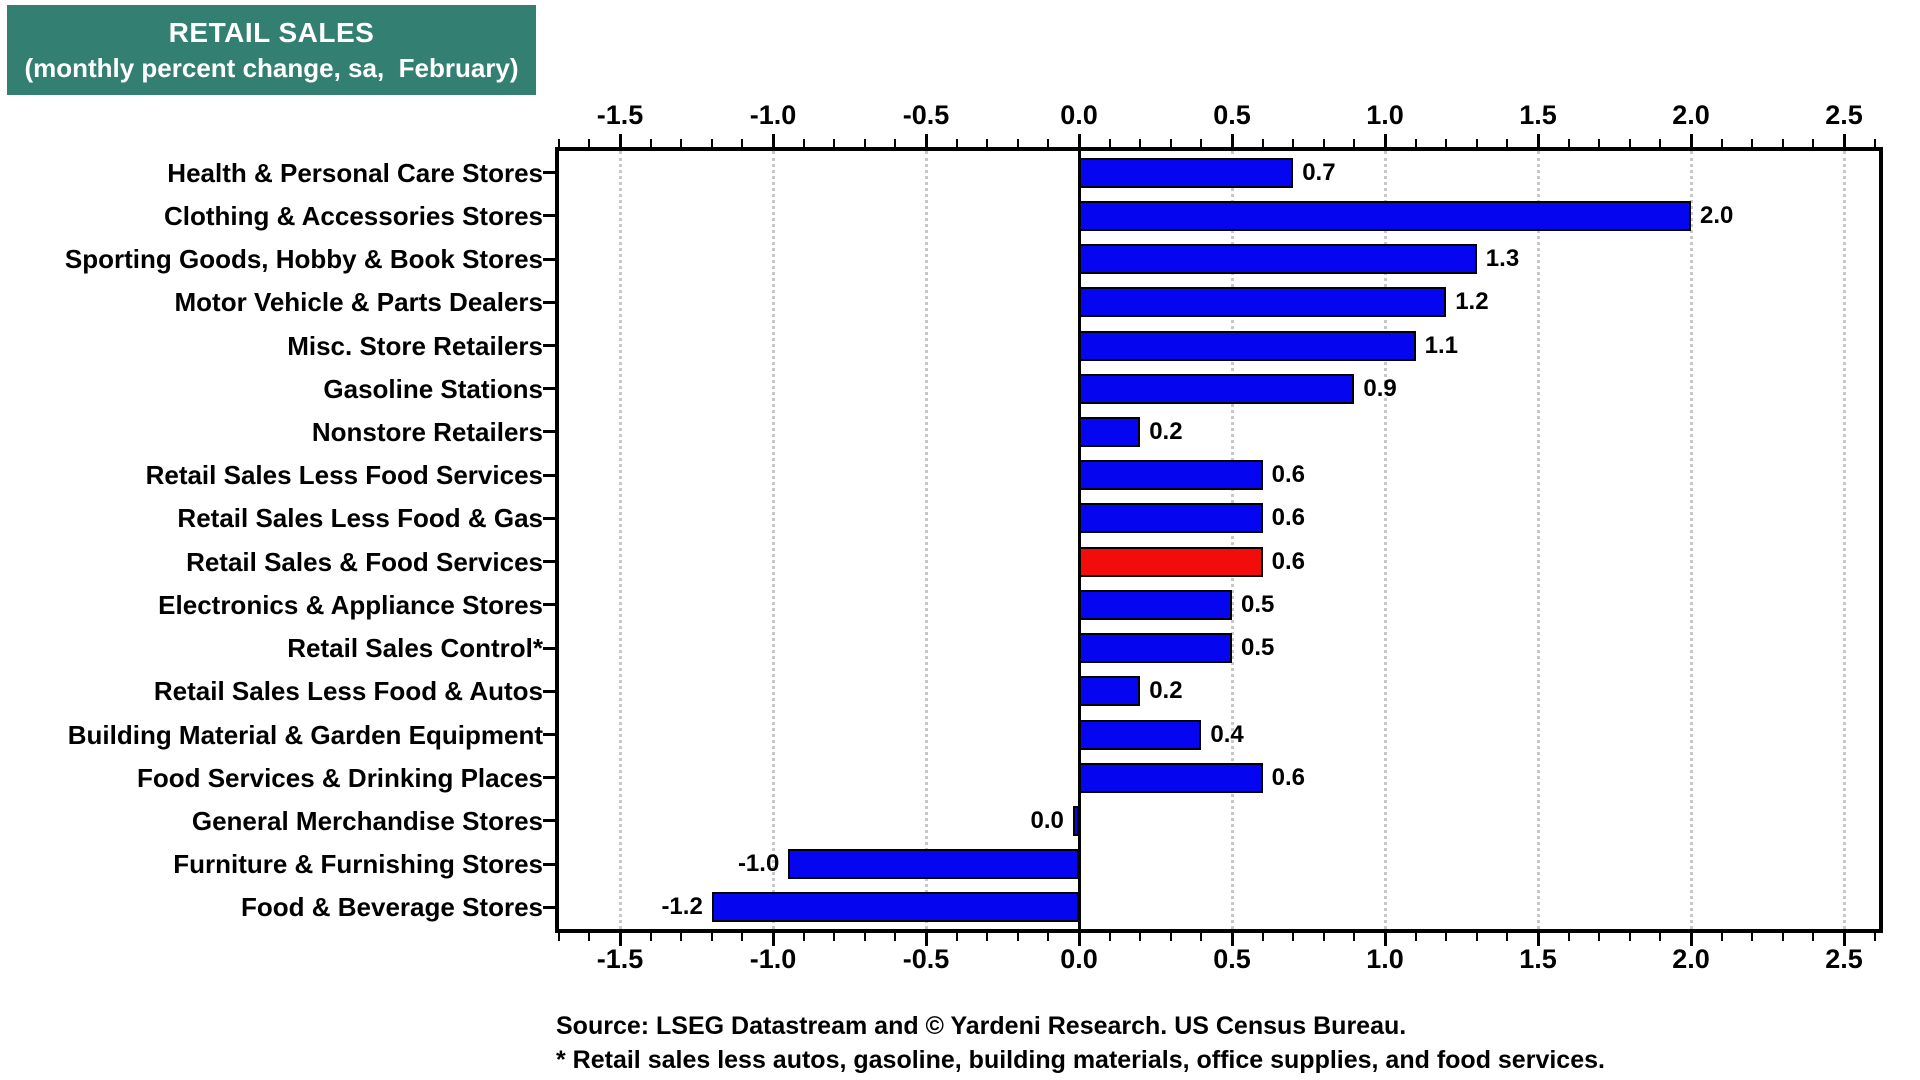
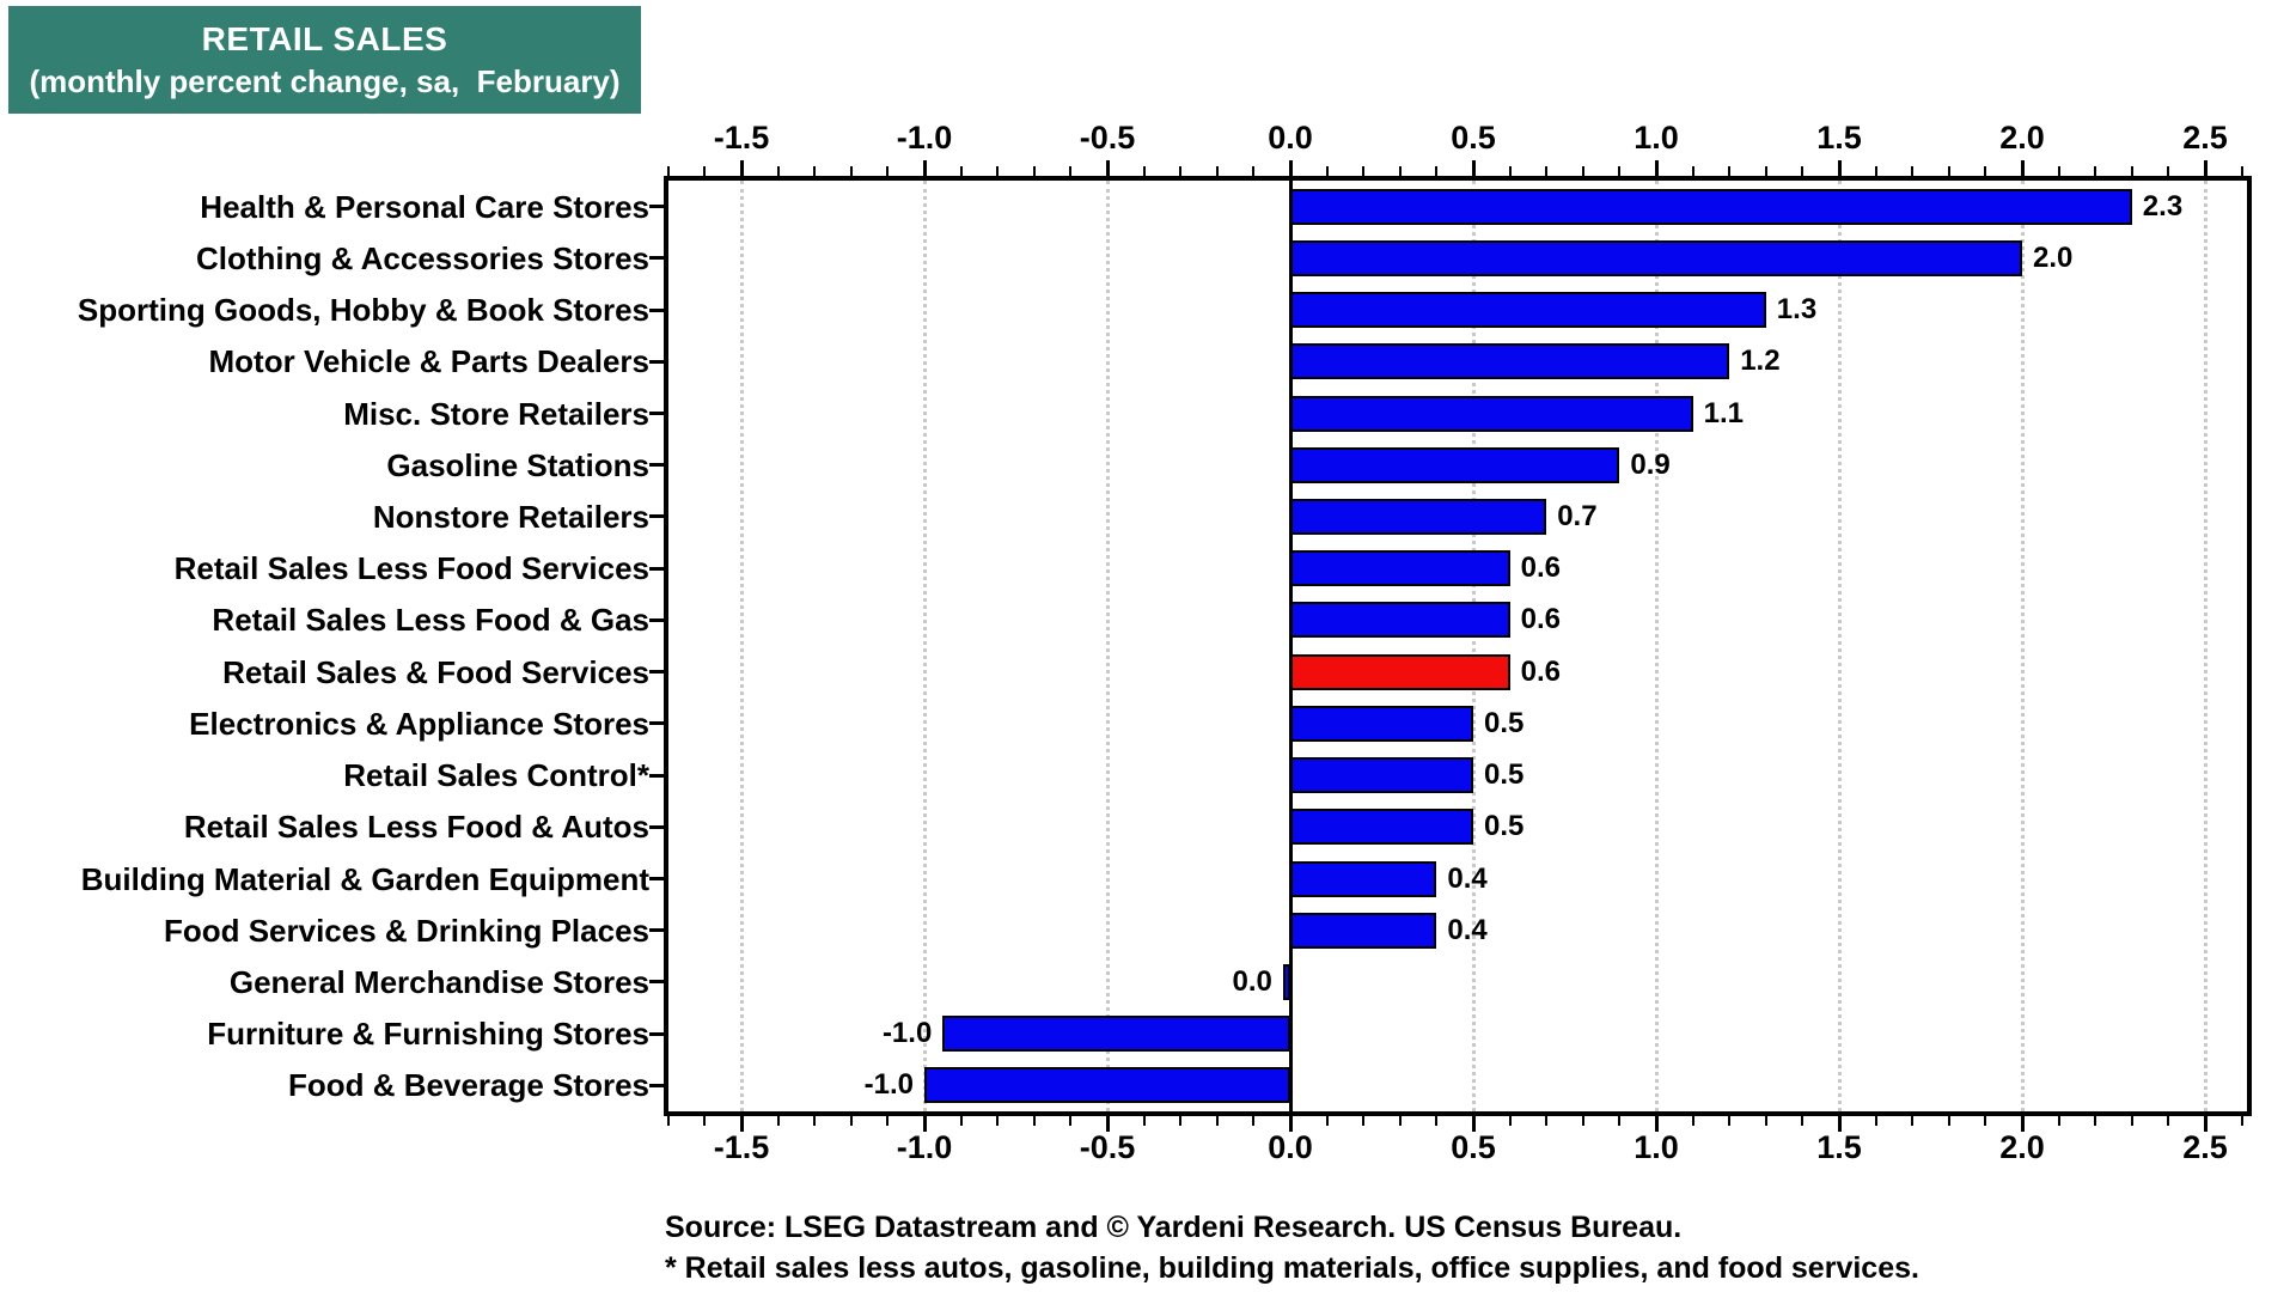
Health & Personal Care Stores: 0.7 -> 2.3
Nonstore Retailers: 0.2 -> 0.7
Retail Sales Less Food & Autos: 0.2 -> 0.5
Food Services & Drinking Places: 0.6 -> 0.4
Food & Beverage Stores: -1.2 -> -1.0
